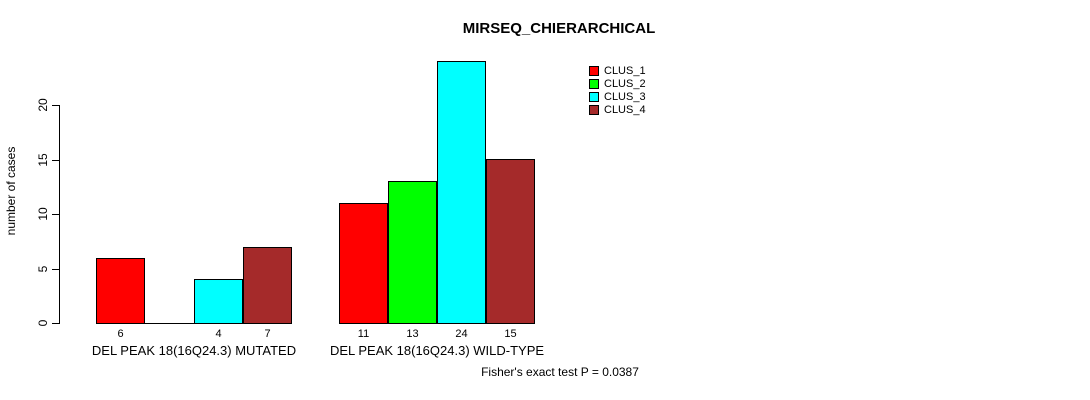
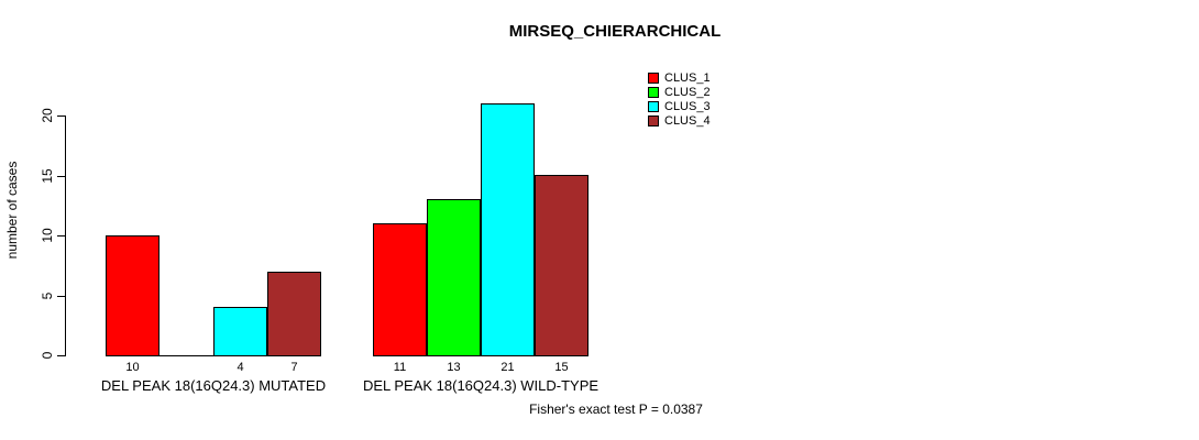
CLUS_1/DEL PEAK 18(16Q24.3) MUTATED: 6 -> 10
CLUS_3/DEL PEAK 18(16Q24.3) WILD-TYPE: 24 -> 21
